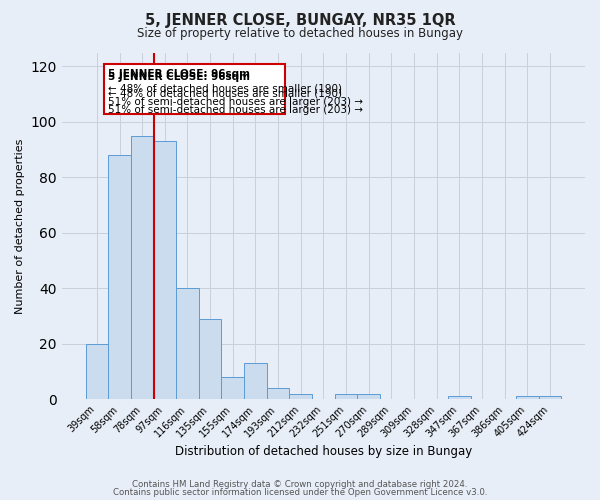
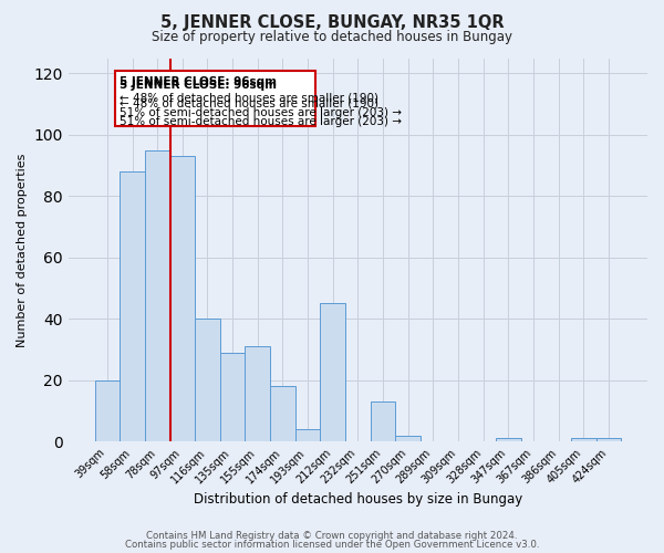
155sqm: 8 -> 31
174sqm: 13 -> 18
212sqm: 2 -> 45
251sqm: 2 -> 13
